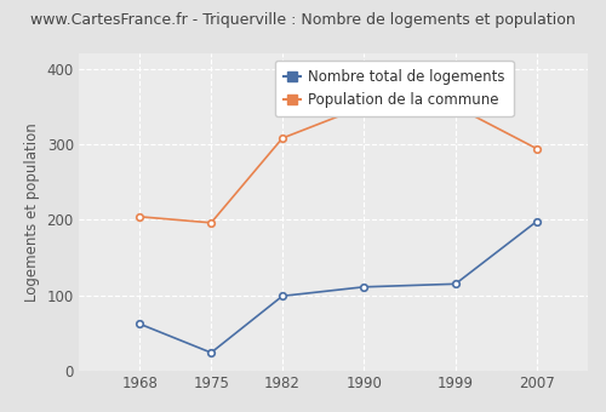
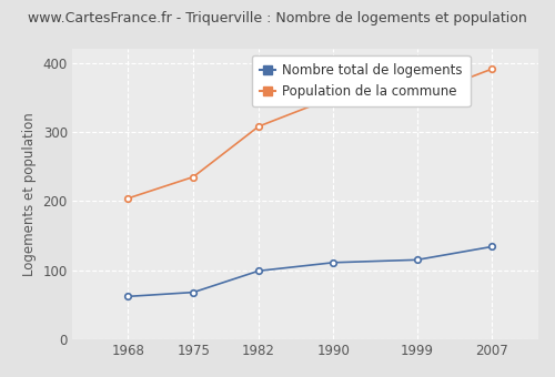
Nombre total de logements/1975: 24 -> 68
Population de la commune/1975: 196 -> 235
Nombre total de logements/2007: 198 -> 134
Population de la commune/2007: 294 -> 391
